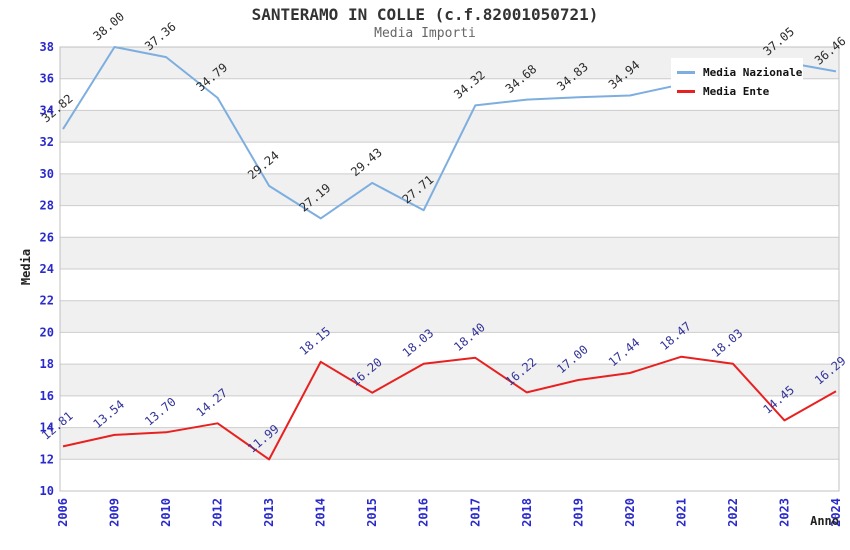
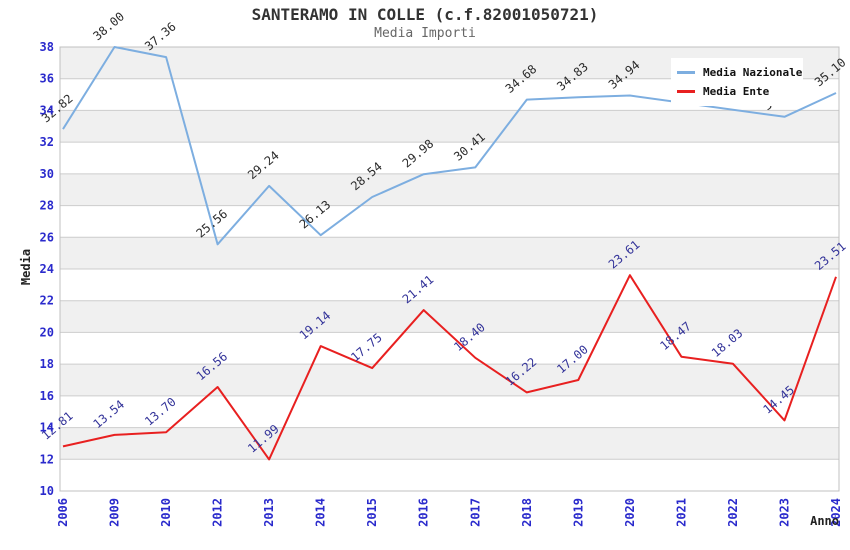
Media Nazionale/2012: 34.79 -> 25.56
Media Ente/2012: 14.27 -> 16.56
Media Nazionale/2014: 27.19 -> 26.13
Media Ente/2014: 18.15 -> 19.14
Media Nazionale/2015: 29.43 -> 28.54
Media Ente/2015: 16.20 -> 17.75
Media Nazionale/2016: 27.71 -> 29.98
Media Ente/2016: 18.03 -> 21.41
Media Nazionale/2017: 34.32 -> 30.41
Media Ente/2020: 17.44 -> 23.61
Media Nazionale/2023: 37.05 -> 33.60
Media Nazionale/2024: 36.46 -> 35.10
Media Ente/2024: 16.29 -> 23.51
